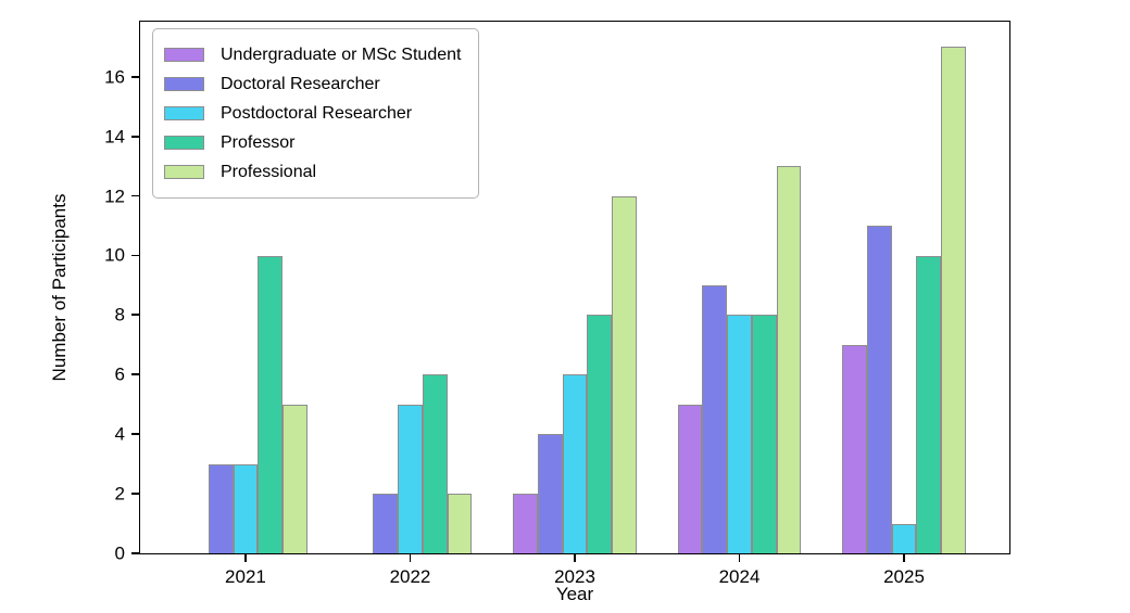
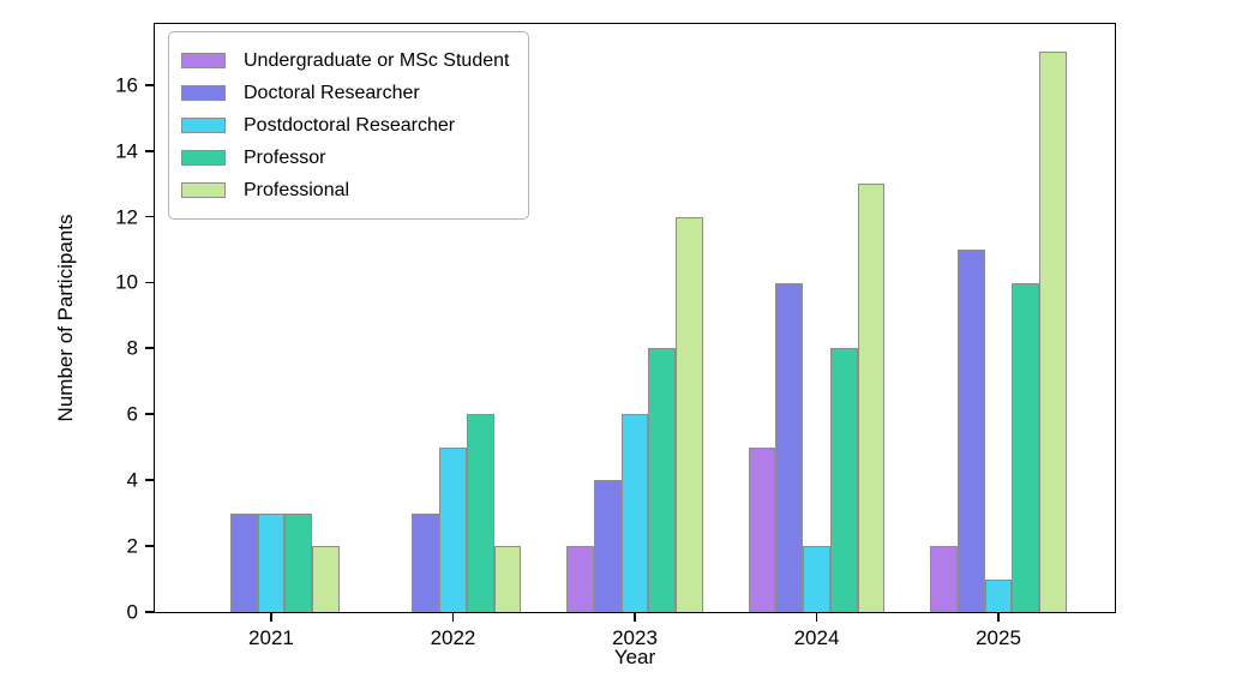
Professor/2021: 10 -> 3
Professional/2021: 5 -> 2
Doctoral Researcher/2022: 2 -> 3
Doctoral Researcher/2024: 9 -> 10
Postdoctoral Researcher/2024: 8 -> 2
Undergraduate or MSc Student/2025: 7 -> 2
